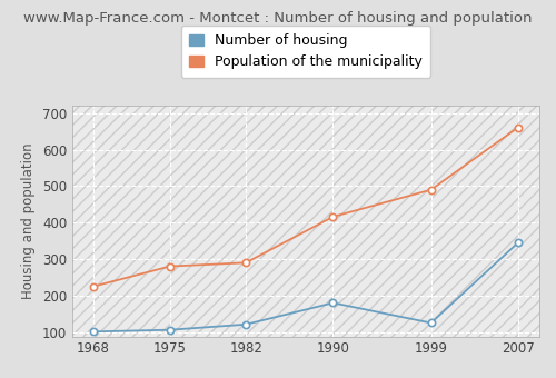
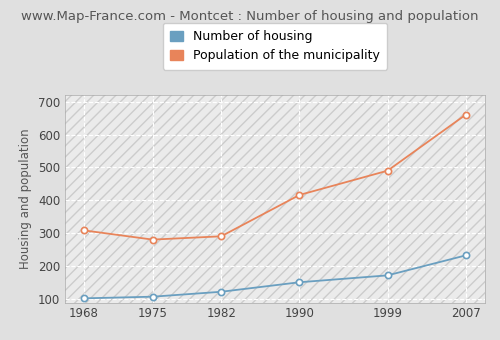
Population of the municipality/1968: 225 -> 308
Number of housing/1990: 180 -> 150
Number of housing/1999: 125 -> 171
Number of housing/2007: 345 -> 232
